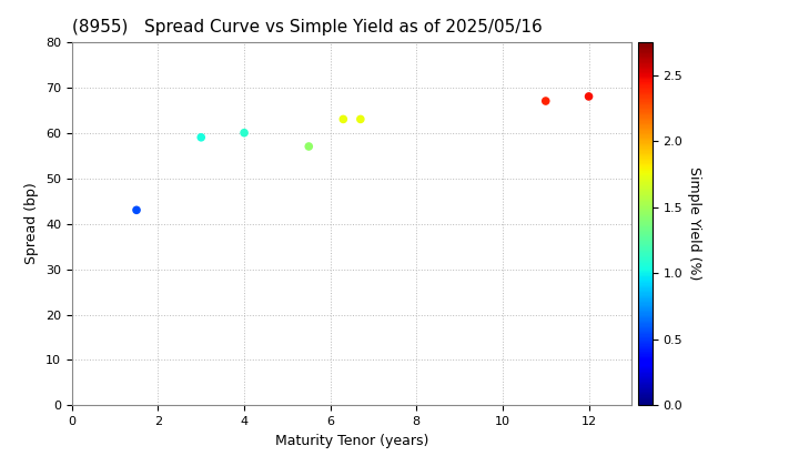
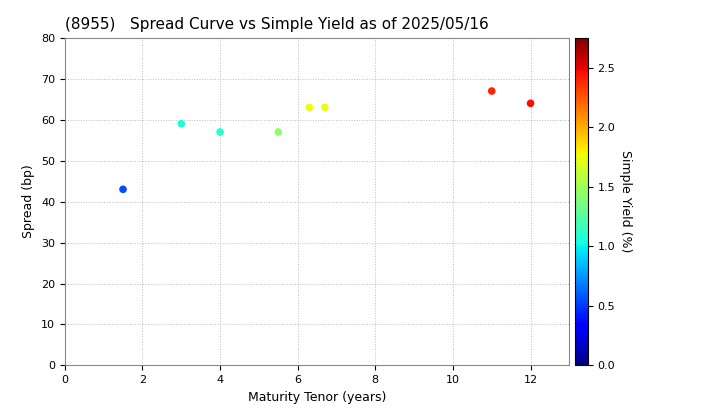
4: 60 -> 57
12: 68 -> 64
